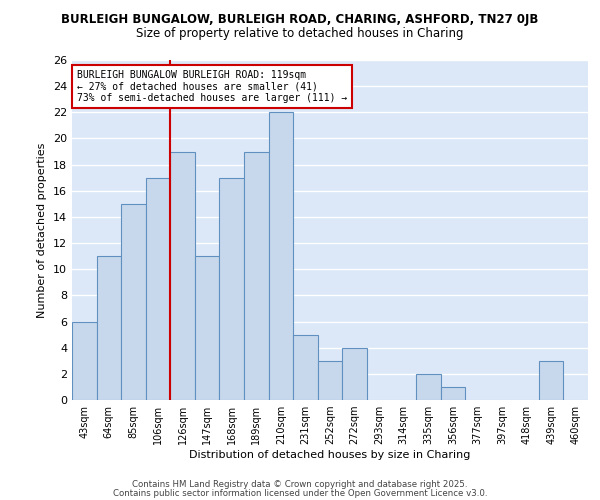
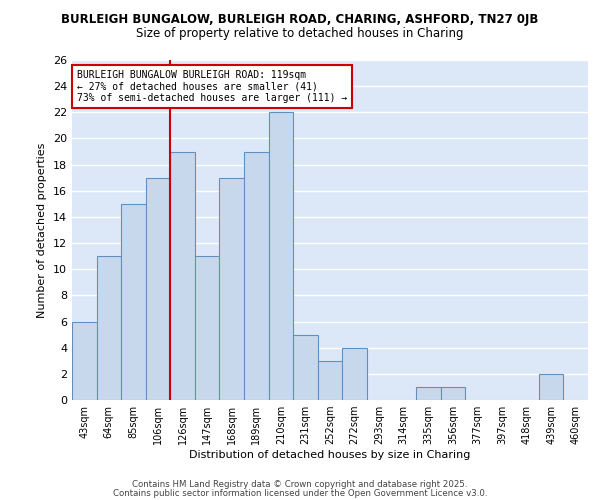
335sqm: 2 -> 1
439sqm: 3 -> 2
